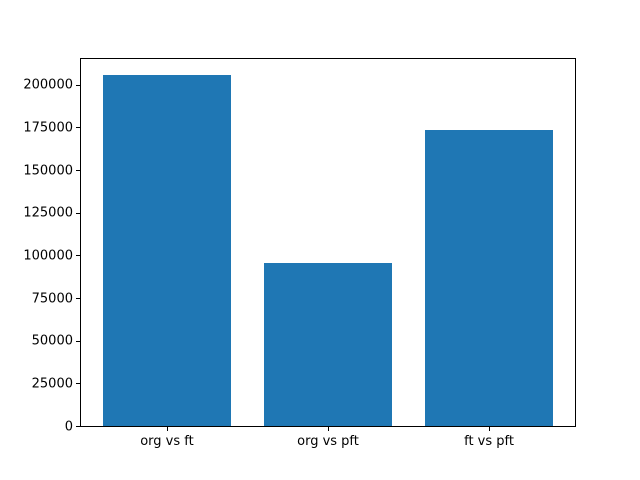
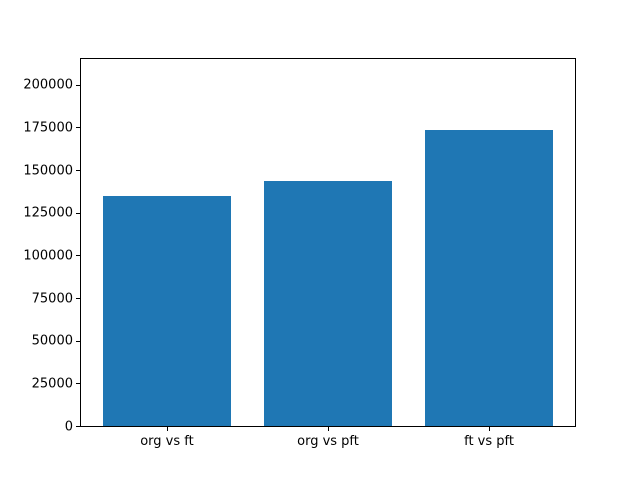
org vs ft: 206000 -> 135000
org vs pft: 96000 -> 144000
